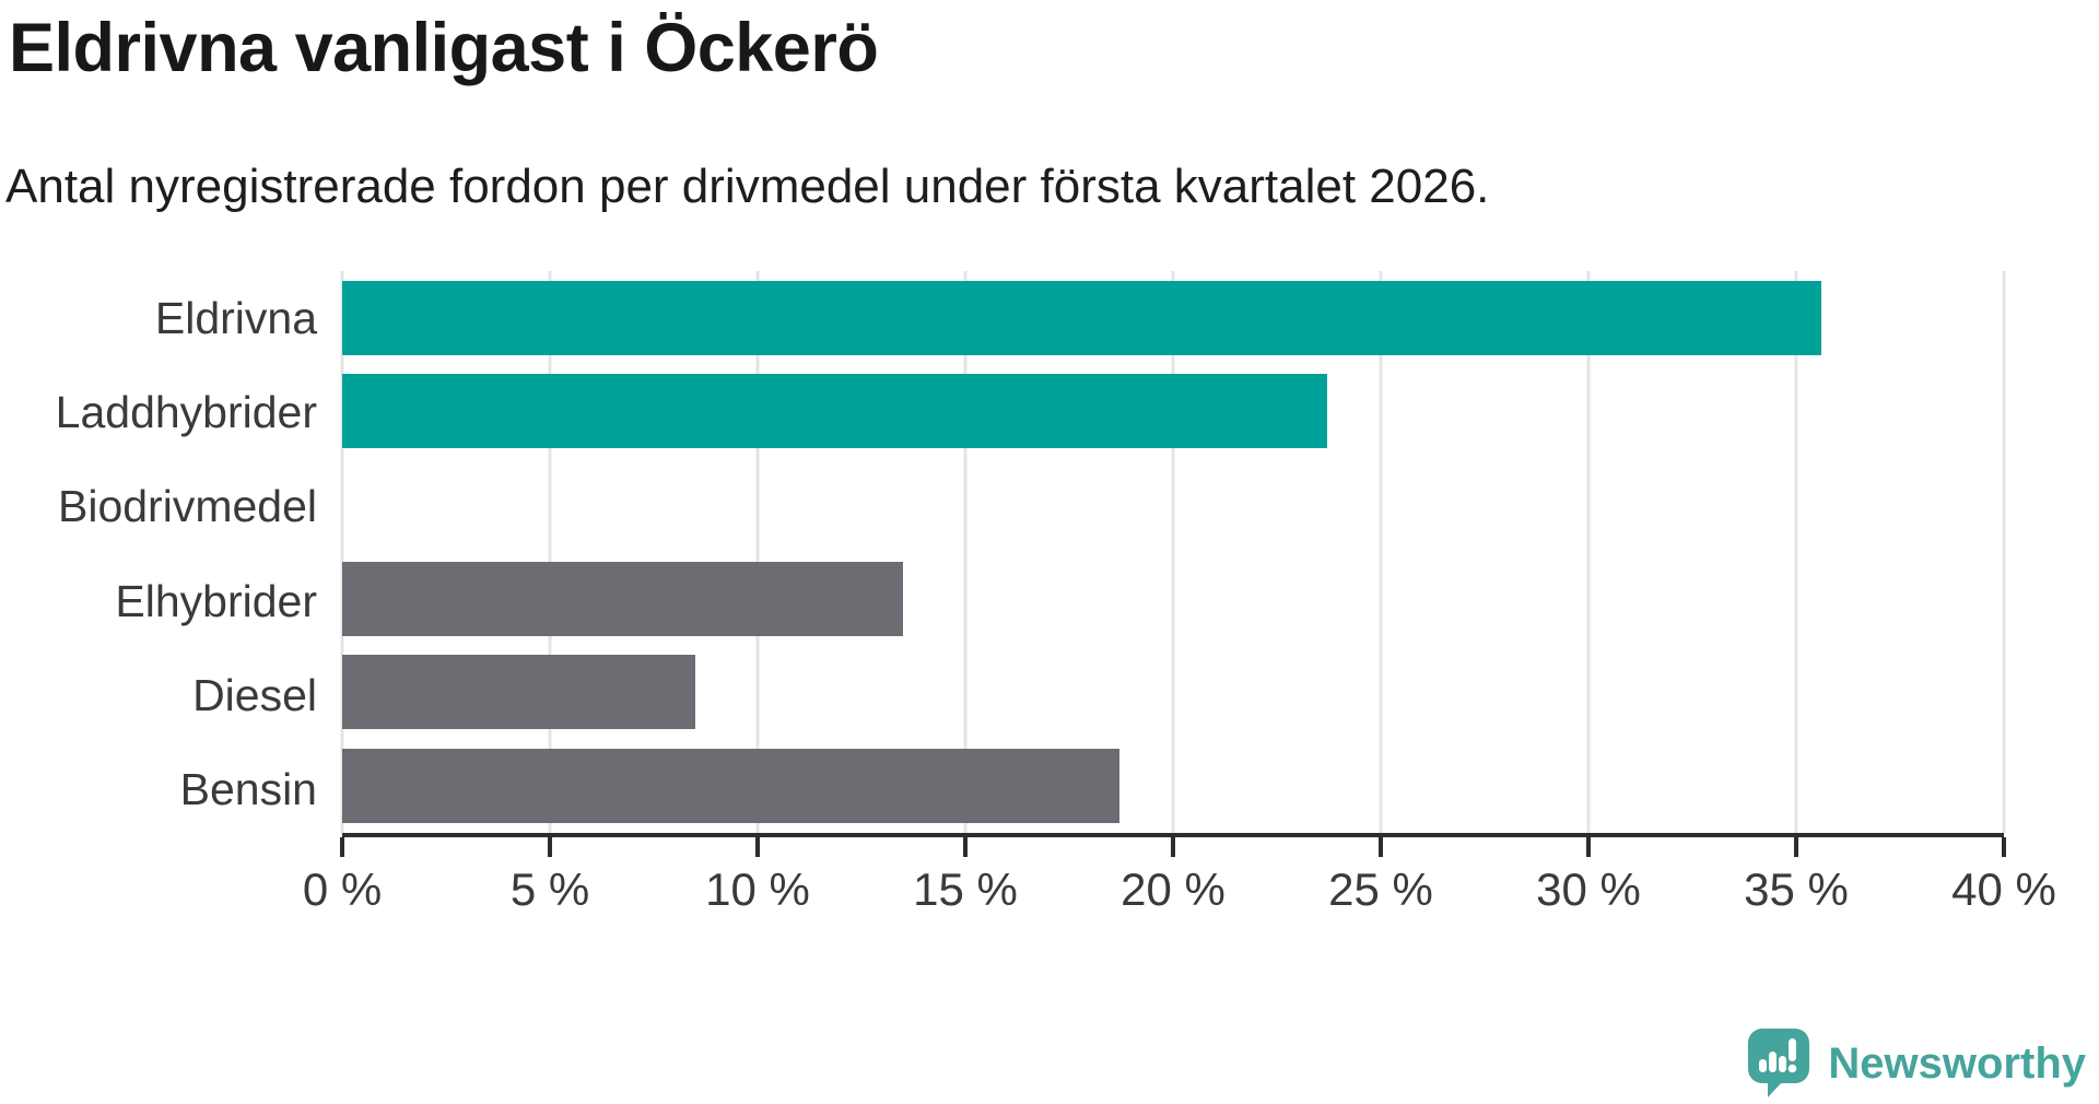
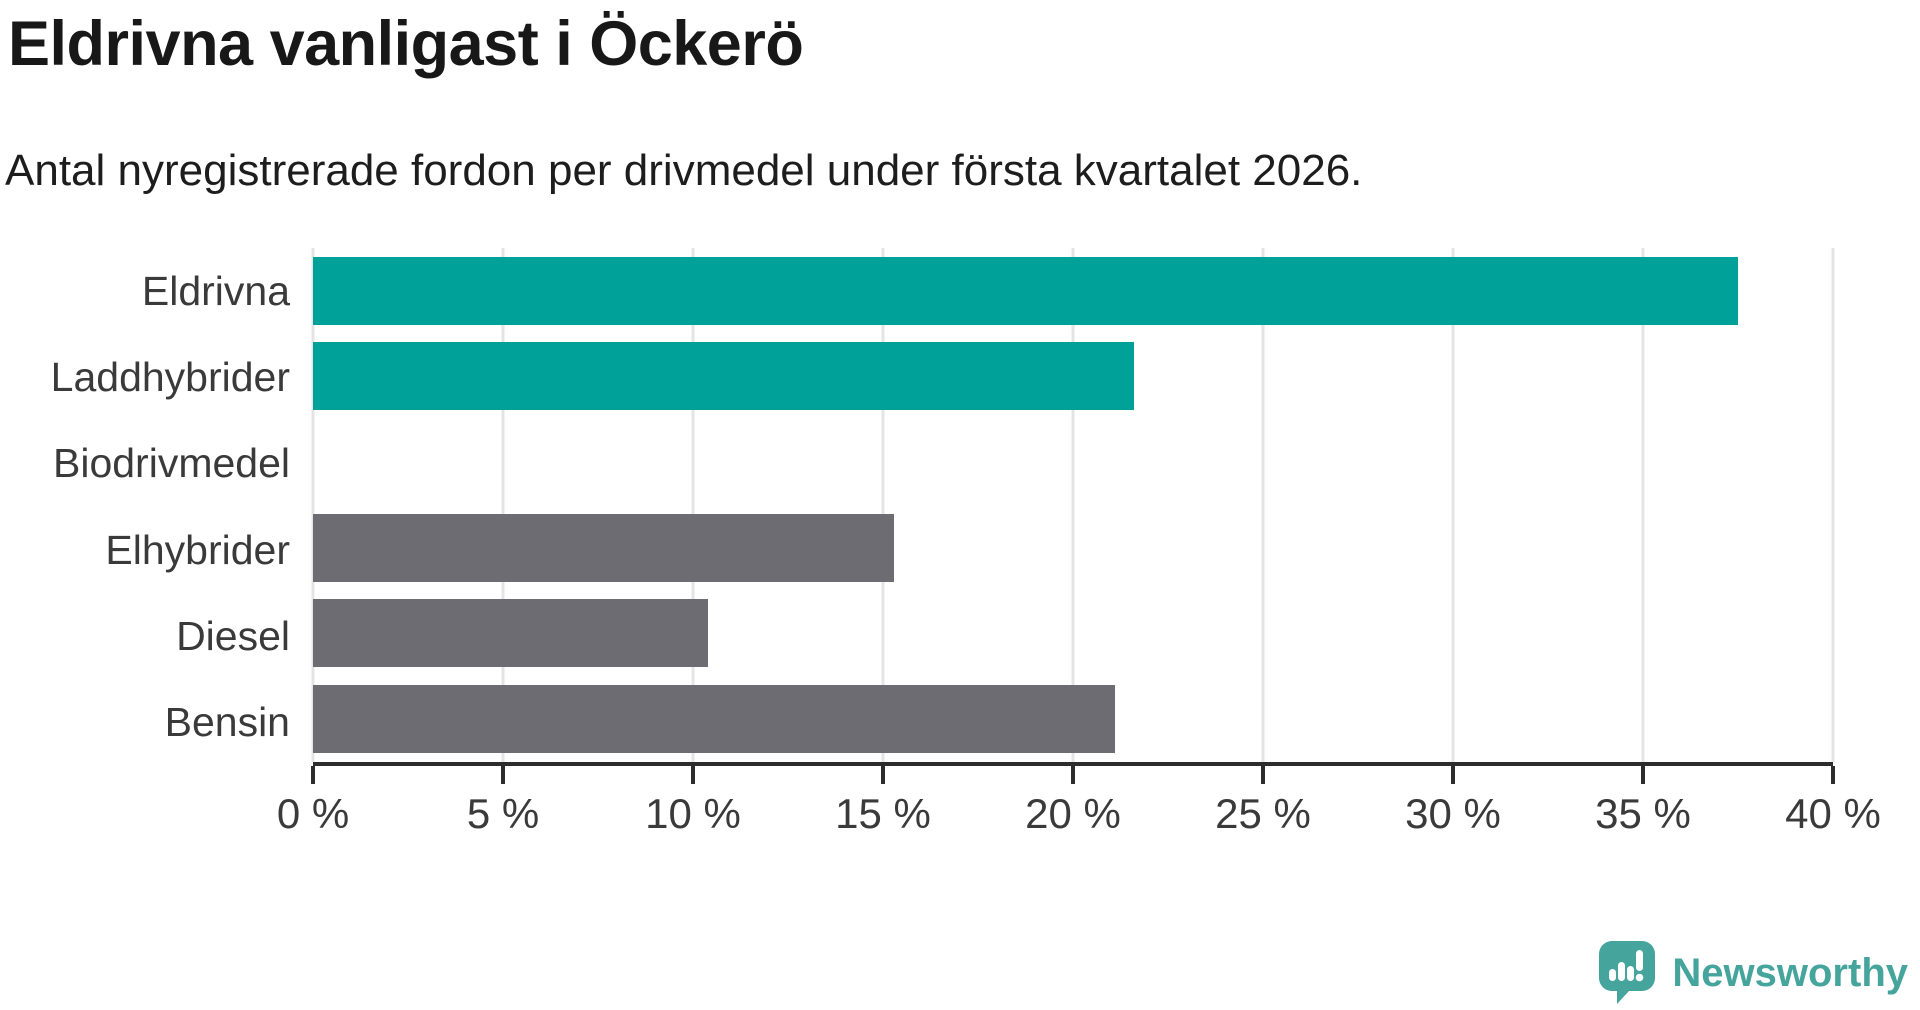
Eldrivna: 35.6% -> 37.5%
Laddhybrider: 23.7% -> 21.6%
Elhybrider: 13.5% -> 15.3%
Diesel: 8.5% -> 10.4%
Bensin: 18.7% -> 21.1%
